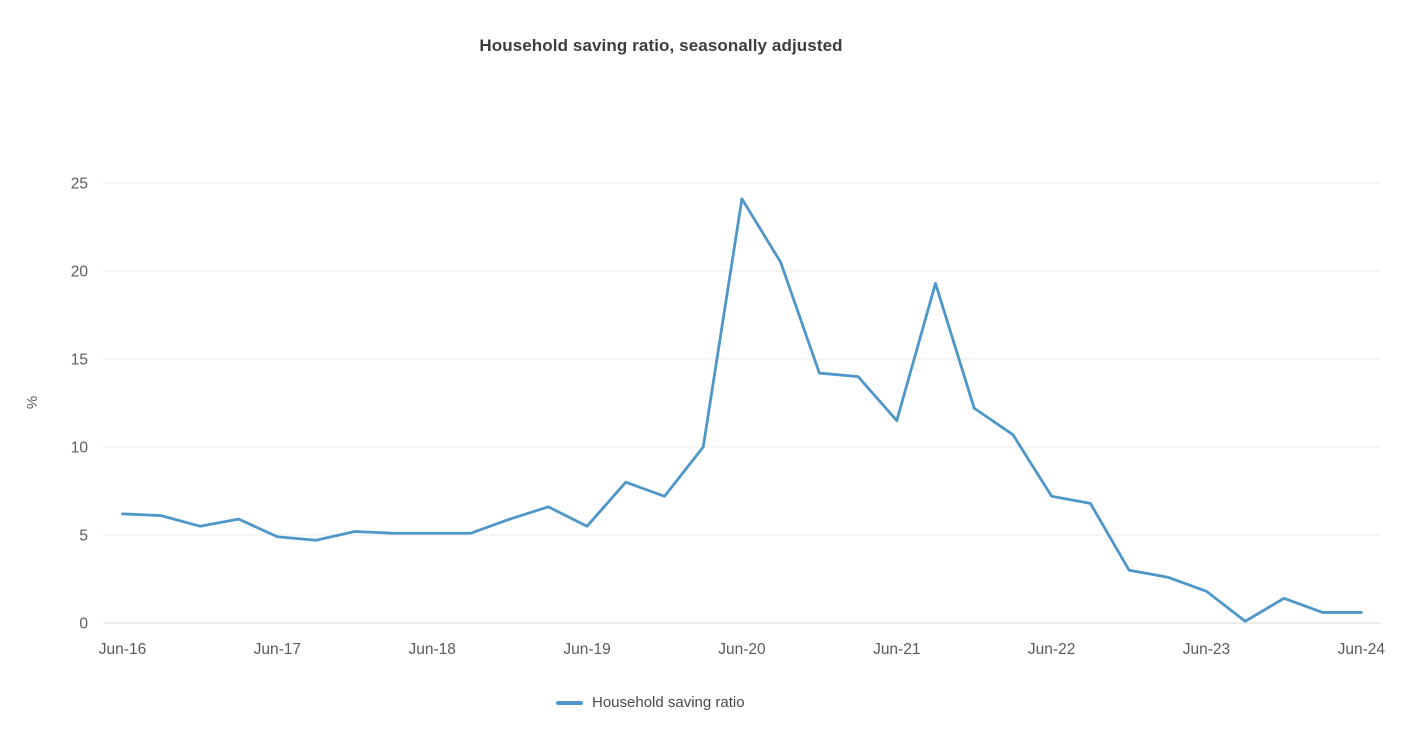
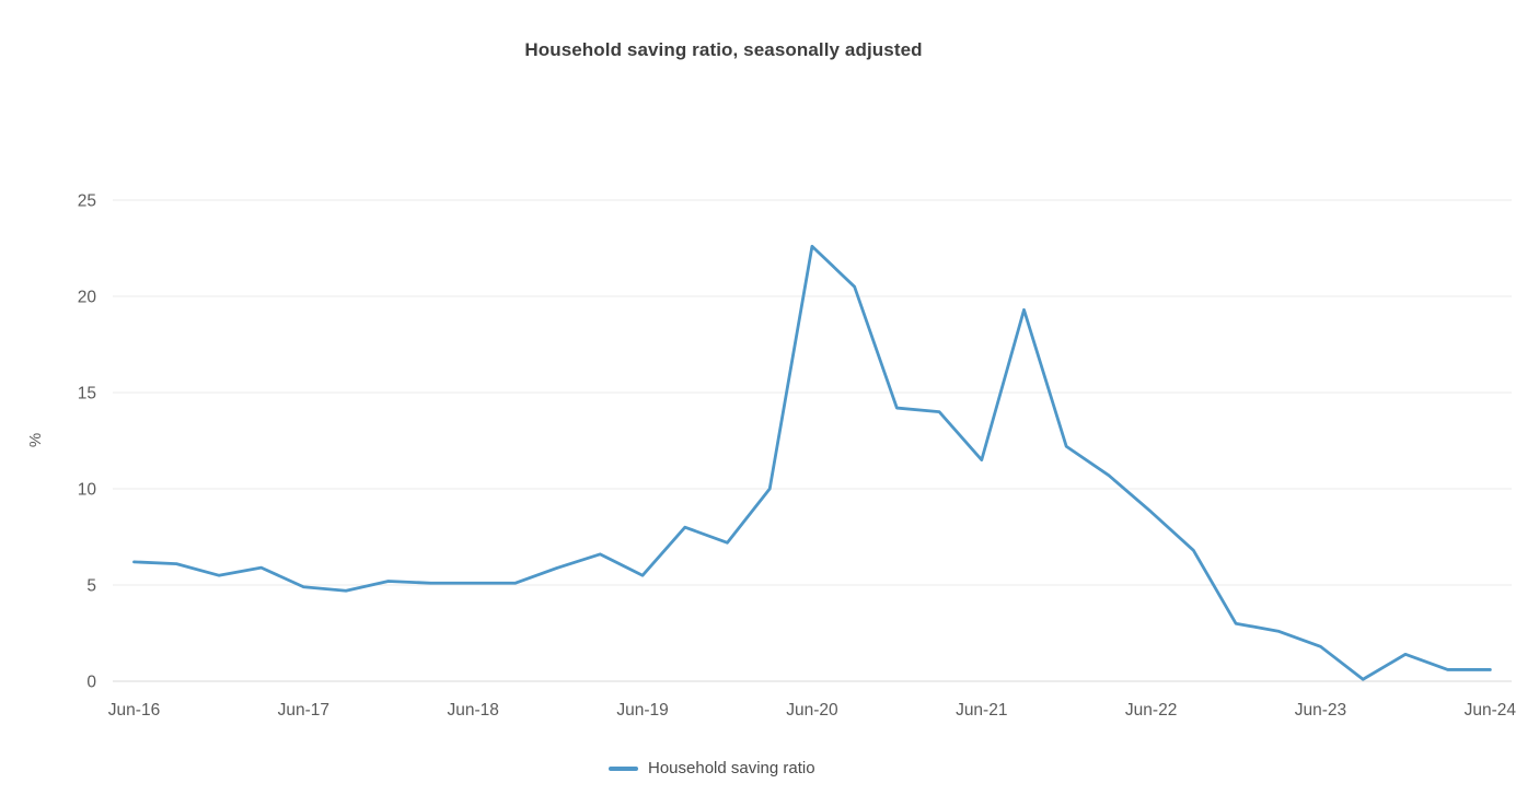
Jun-20: 24.1 -> 22.6
Jun-22: 7.2 -> 8.8
